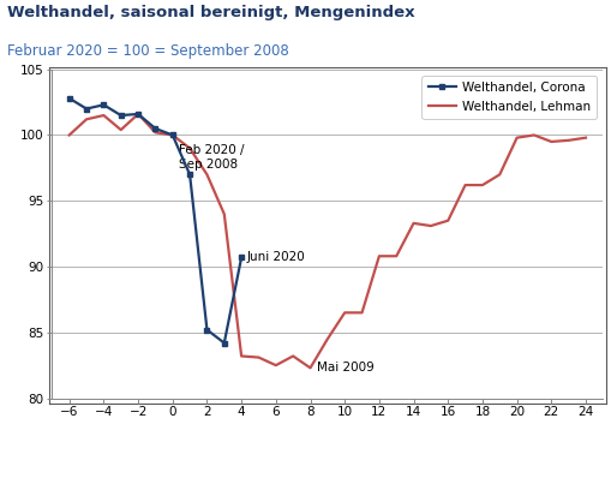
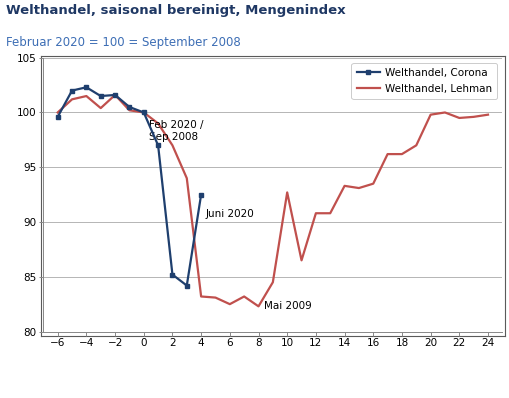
Welthandel, Corona/−6: 102.8 -> 99.6
Welthandel, Corona/4: 90.7 -> 92.5
Welthandel, Lehman/10: 86.5 -> 92.7
